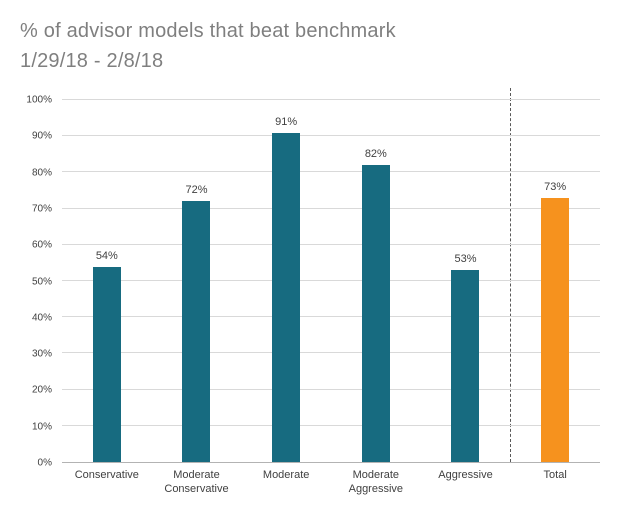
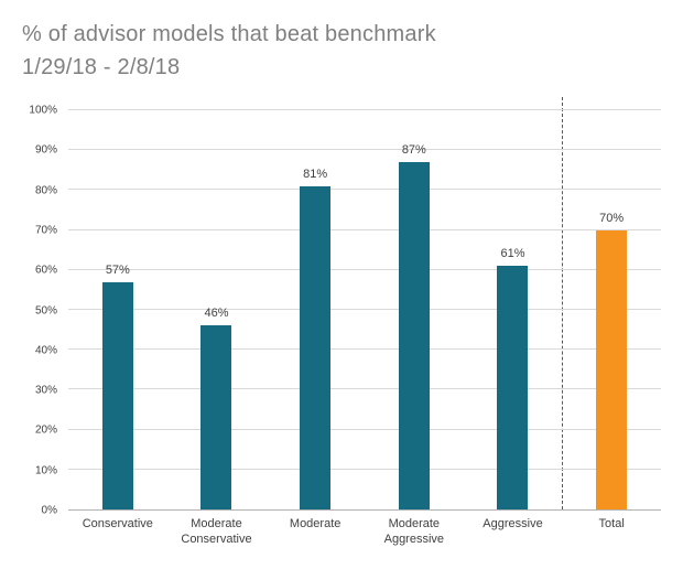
Conservative: 54% -> 57%
Moderate Conservative: 72% -> 46%
Moderate: 91% -> 81%
Moderate Aggressive: 82% -> 87%
Aggressive: 53% -> 61%
Total: 73% -> 70%
